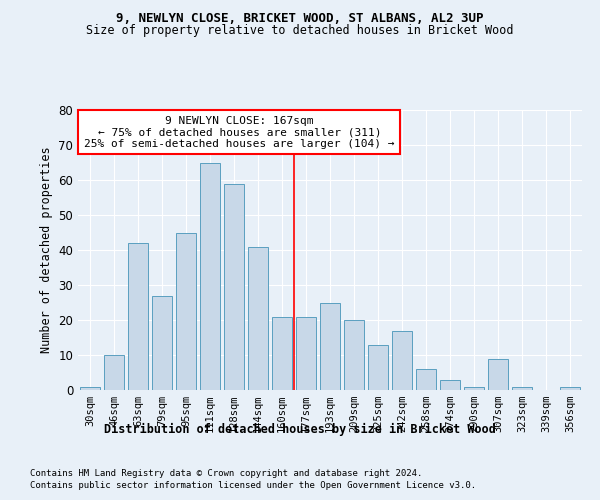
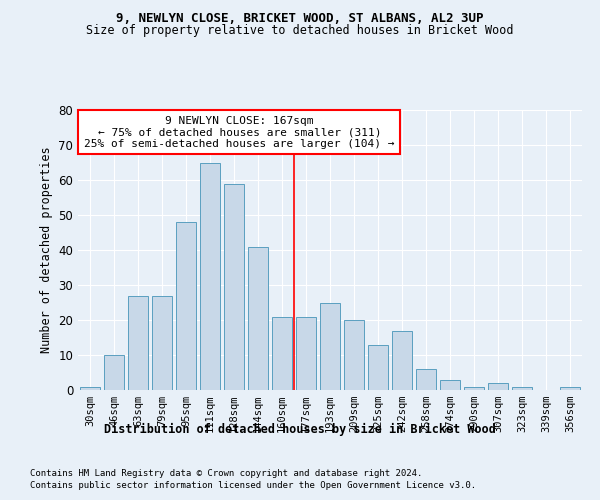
63sqm: 42 -> 27
95sqm: 45 -> 48
307sqm: 9 -> 2
